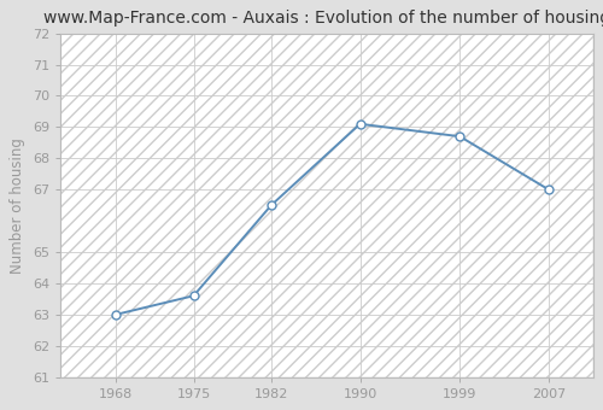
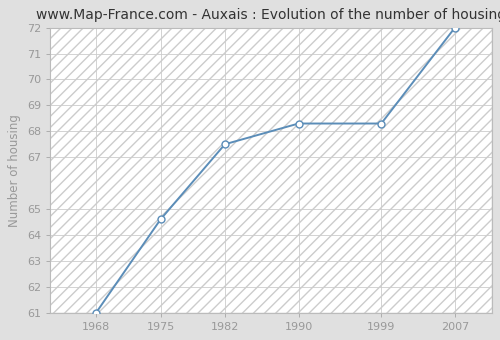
1968: 63.0 -> 61.0
1975: 63.6 -> 64.6
1982: 66.5 -> 67.5
1990: 69.1 -> 68.3
1999: 68.7 -> 68.3
2007: 67.0 -> 72.0
